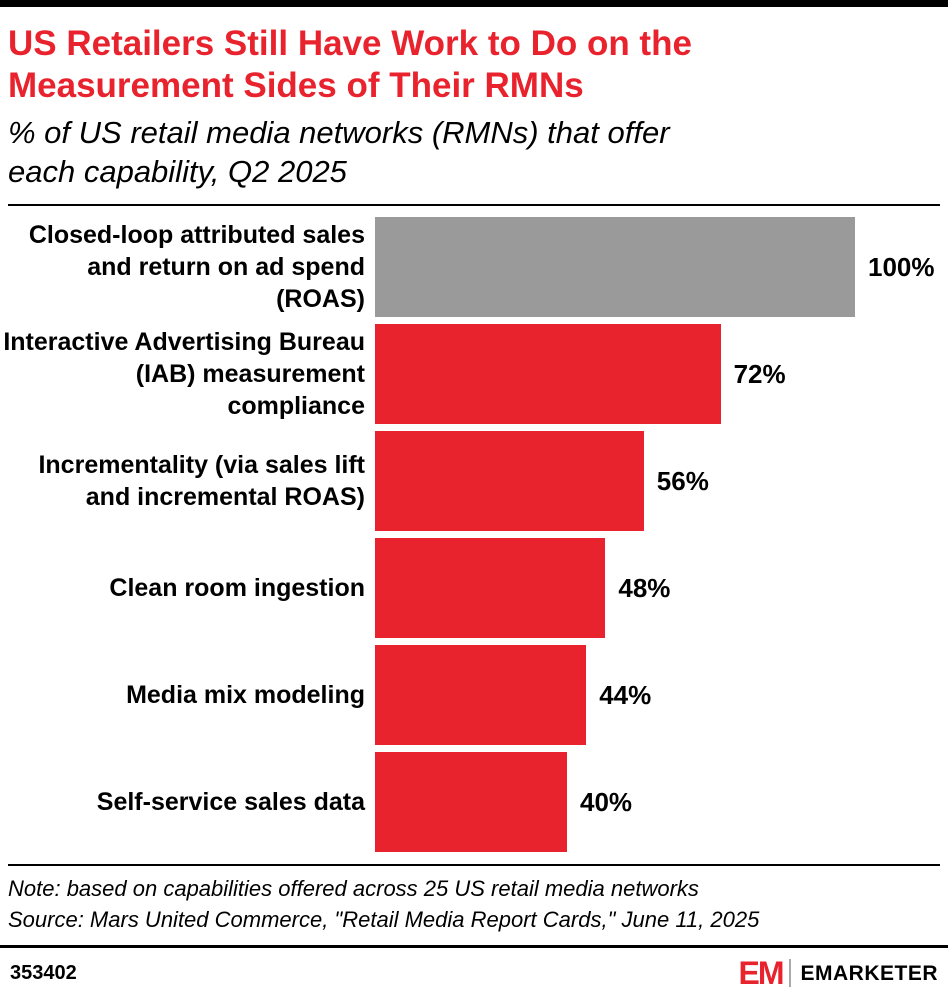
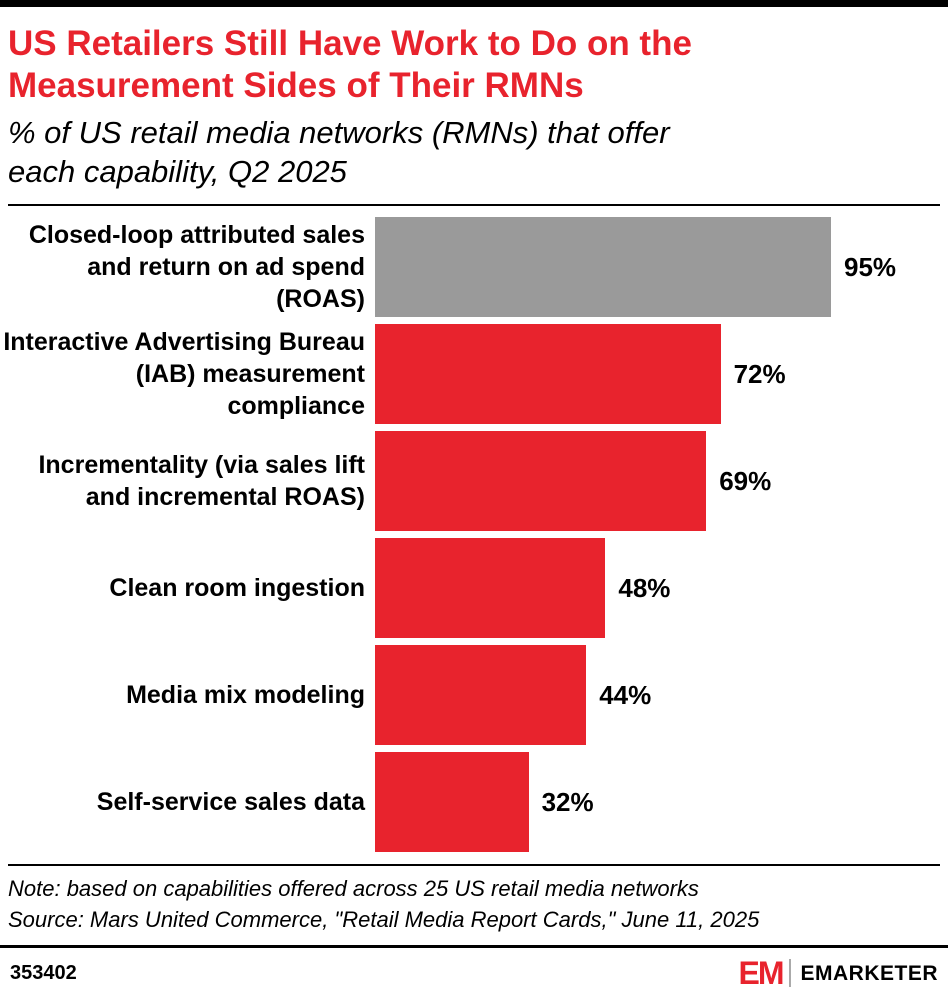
Closed-loop attributed sales and return on ad spend (ROAS): 100% -> 95%
Incrementality (via sales lift and incremental ROAS): 56% -> 69%
Self-service sales data: 40% -> 32%
